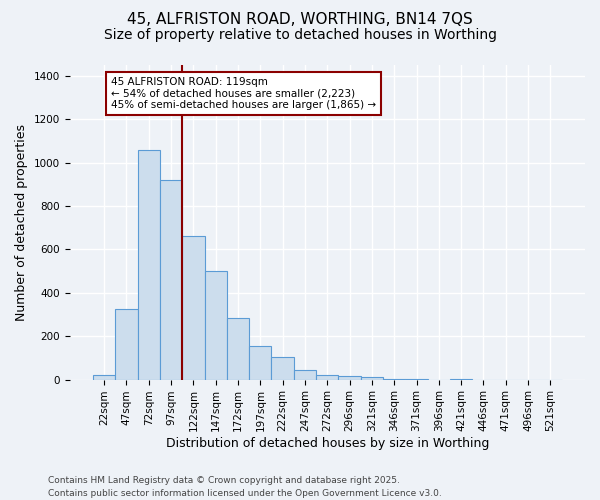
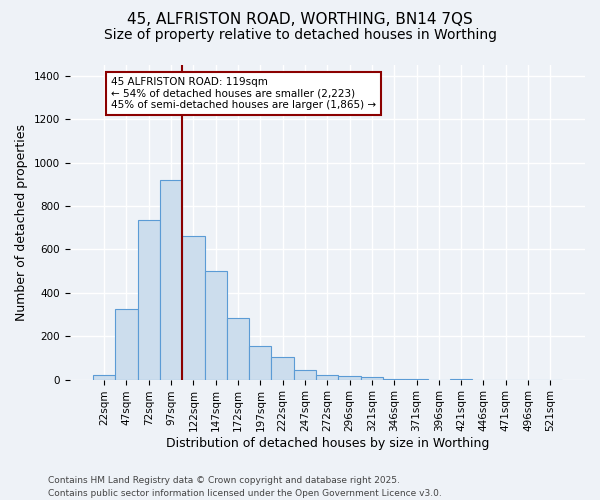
72sqm: 1060 -> 735
